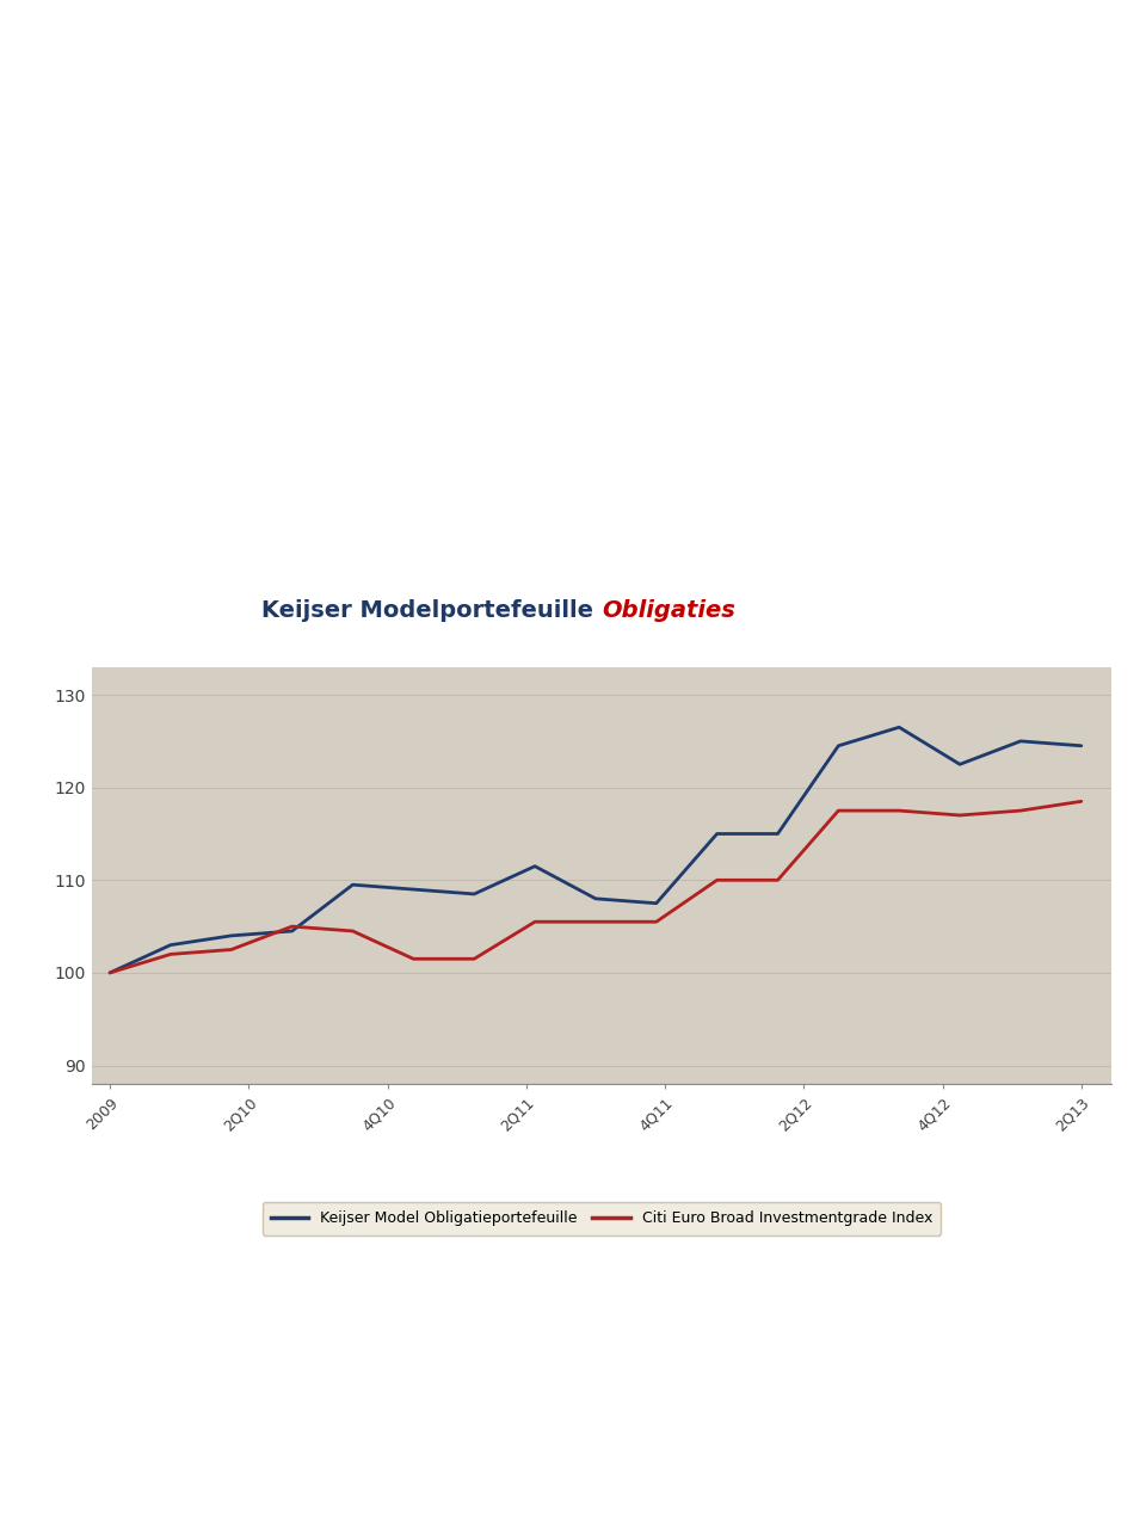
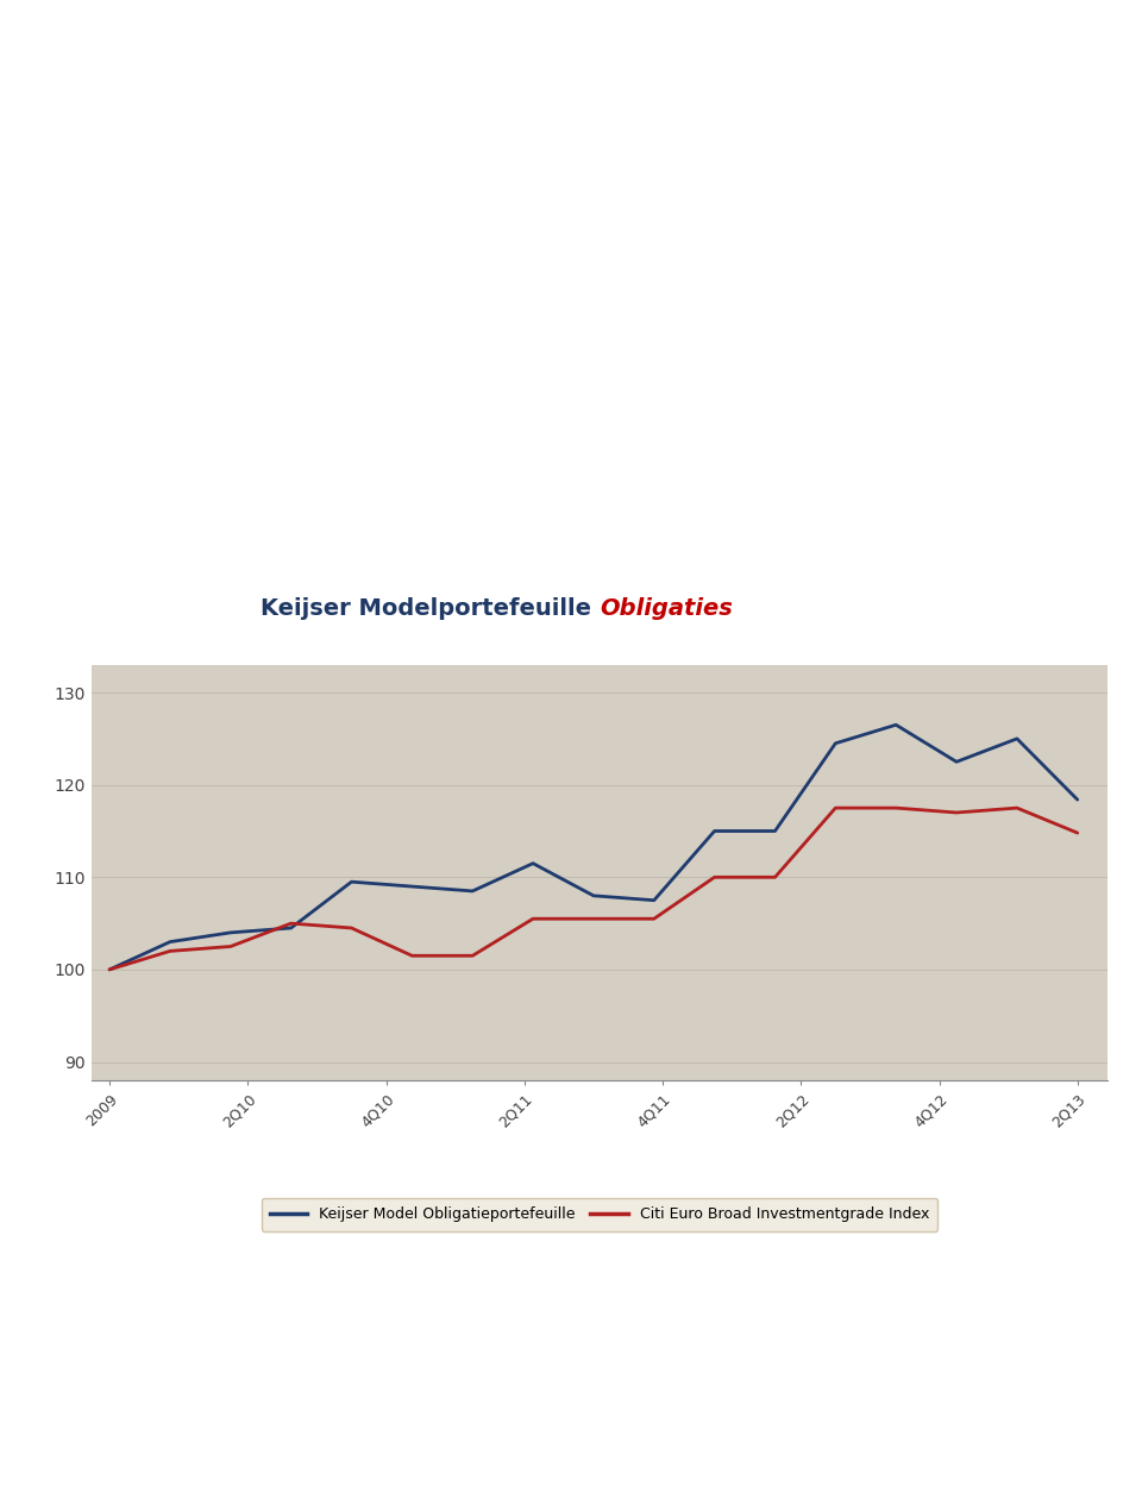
Keijser Model Obligatieportefeuille/2Q13: 124.5 -> 118.4
Citi Euro Broad Investmentgrade Index/2Q13: 118.5 -> 114.8
